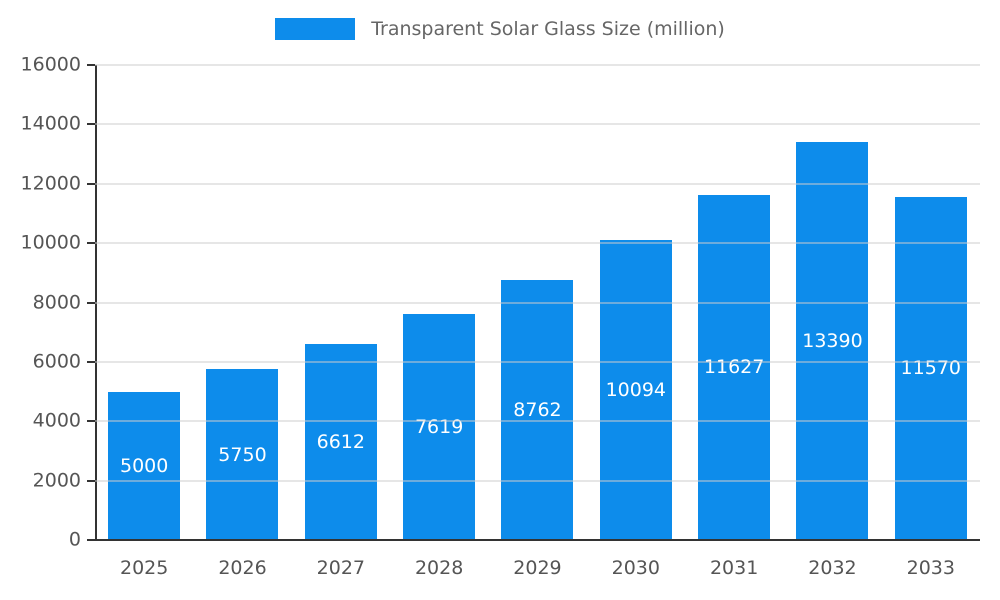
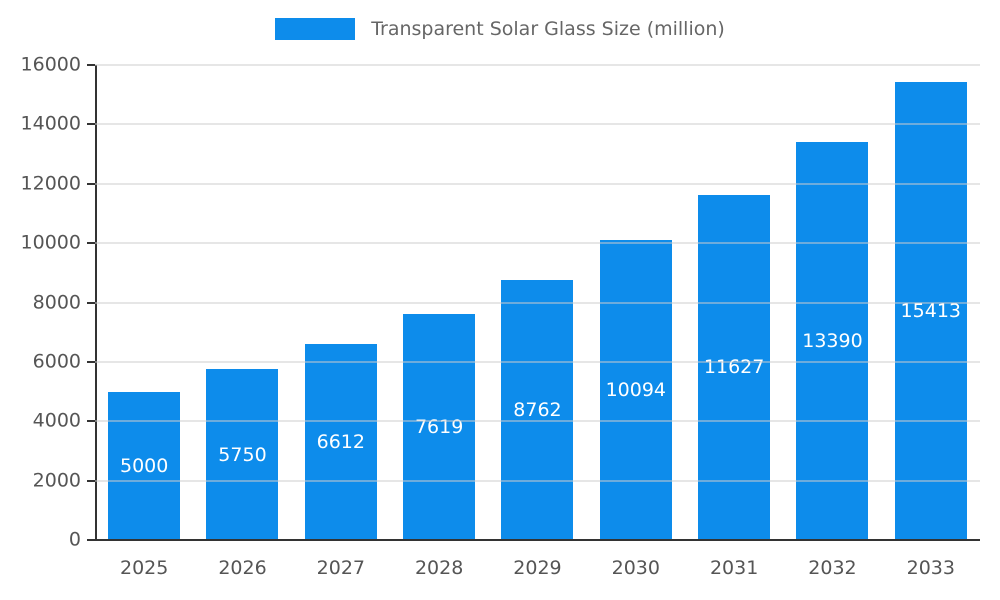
2033: 11570 -> 15413
